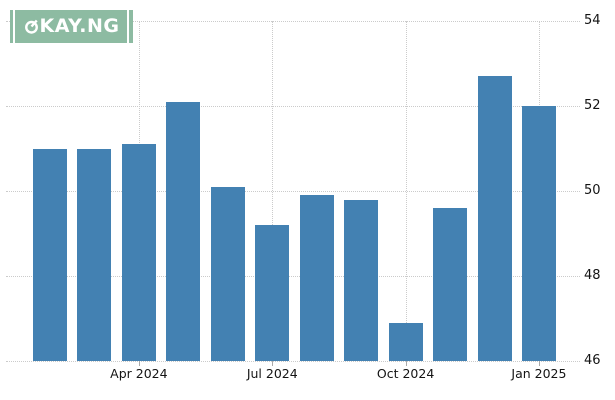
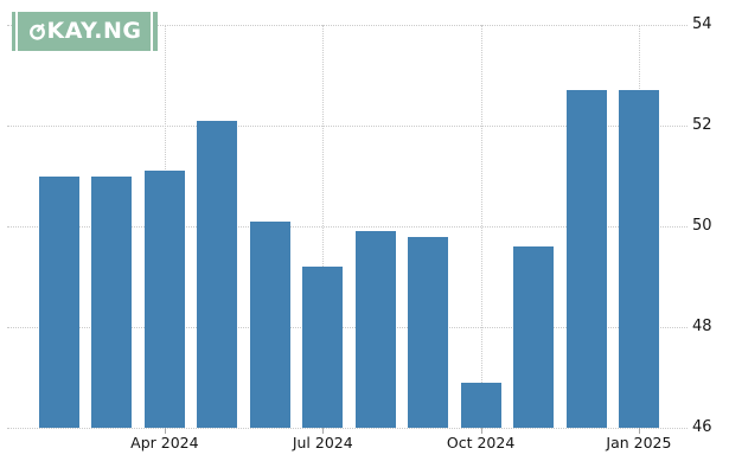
Jan 2025: 52.0 -> 52.7
